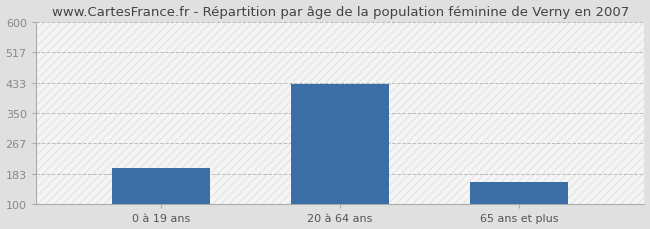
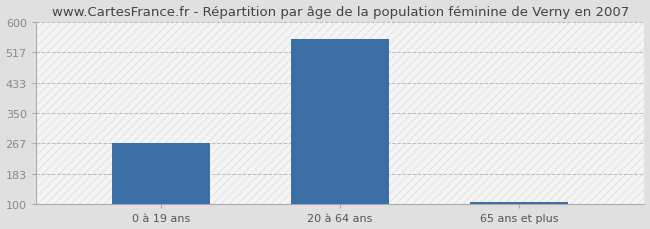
0 à 19 ans: 200 -> 267
20 à 64 ans: 430 -> 551
65 ans et plus: 160 -> 107
